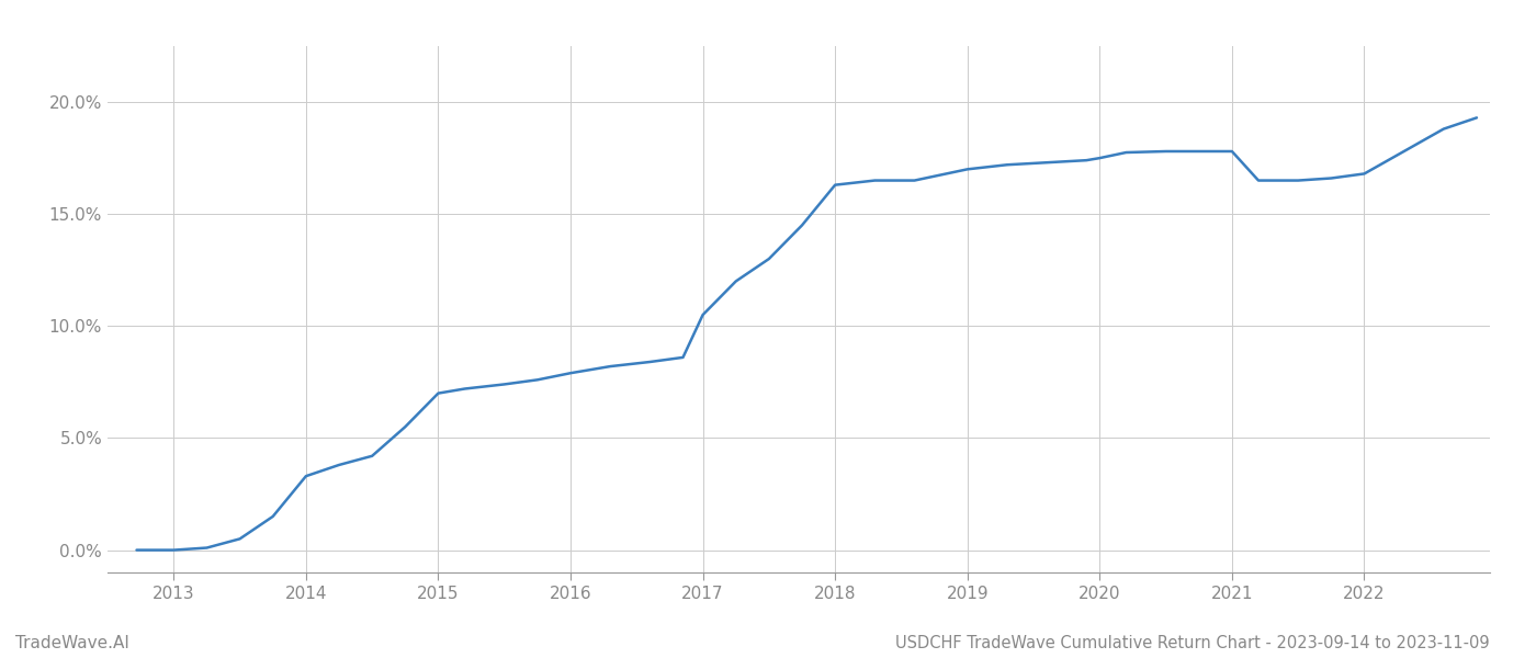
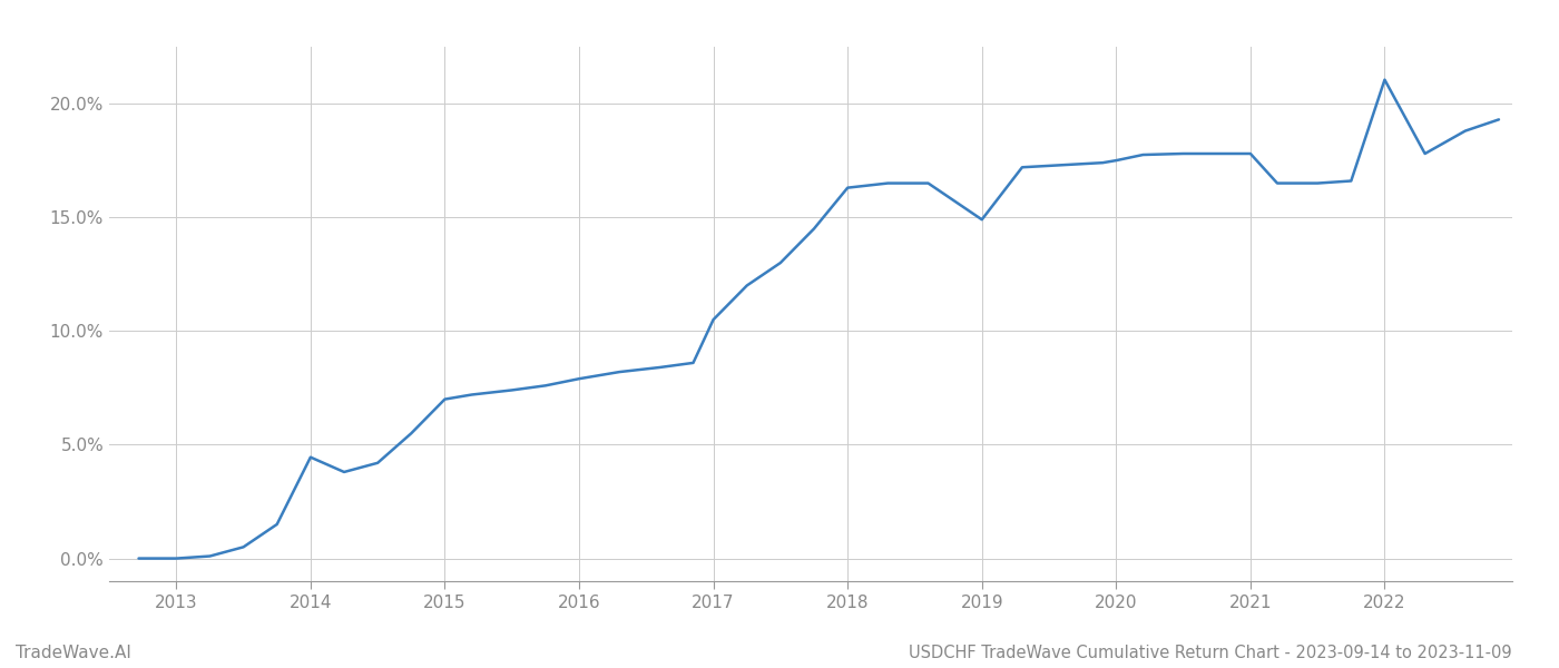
2014: 3.30% -> 4.45%
2019: 17.00% -> 14.90%
2022: 16.80% -> 21.05%
